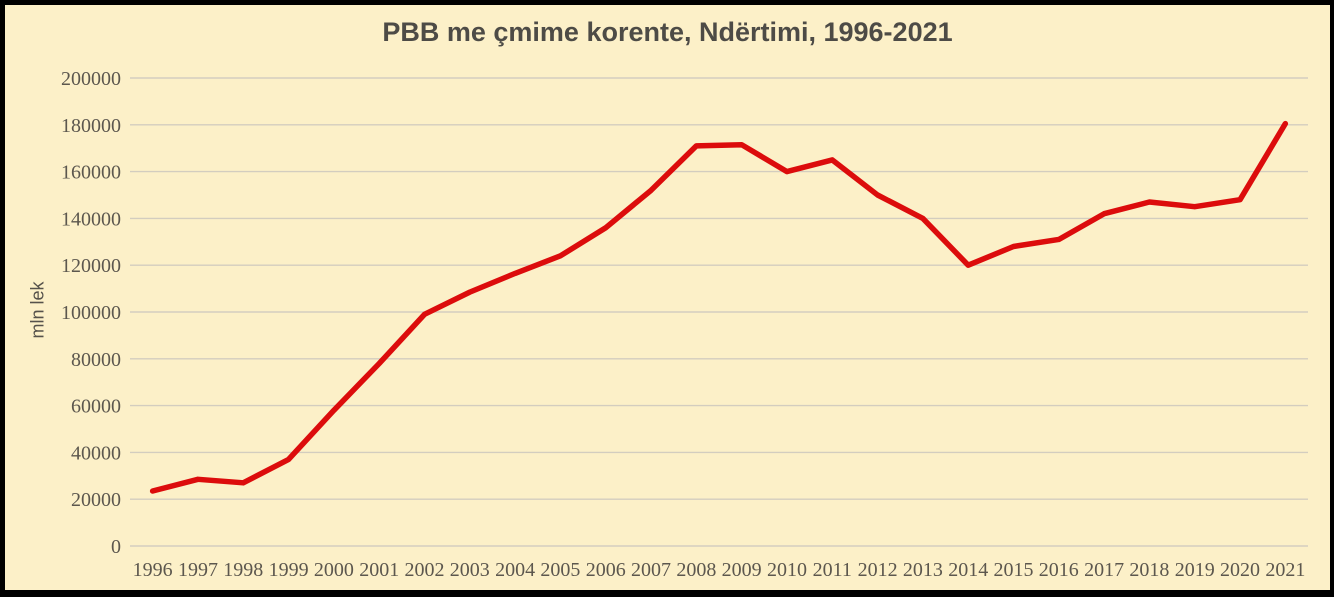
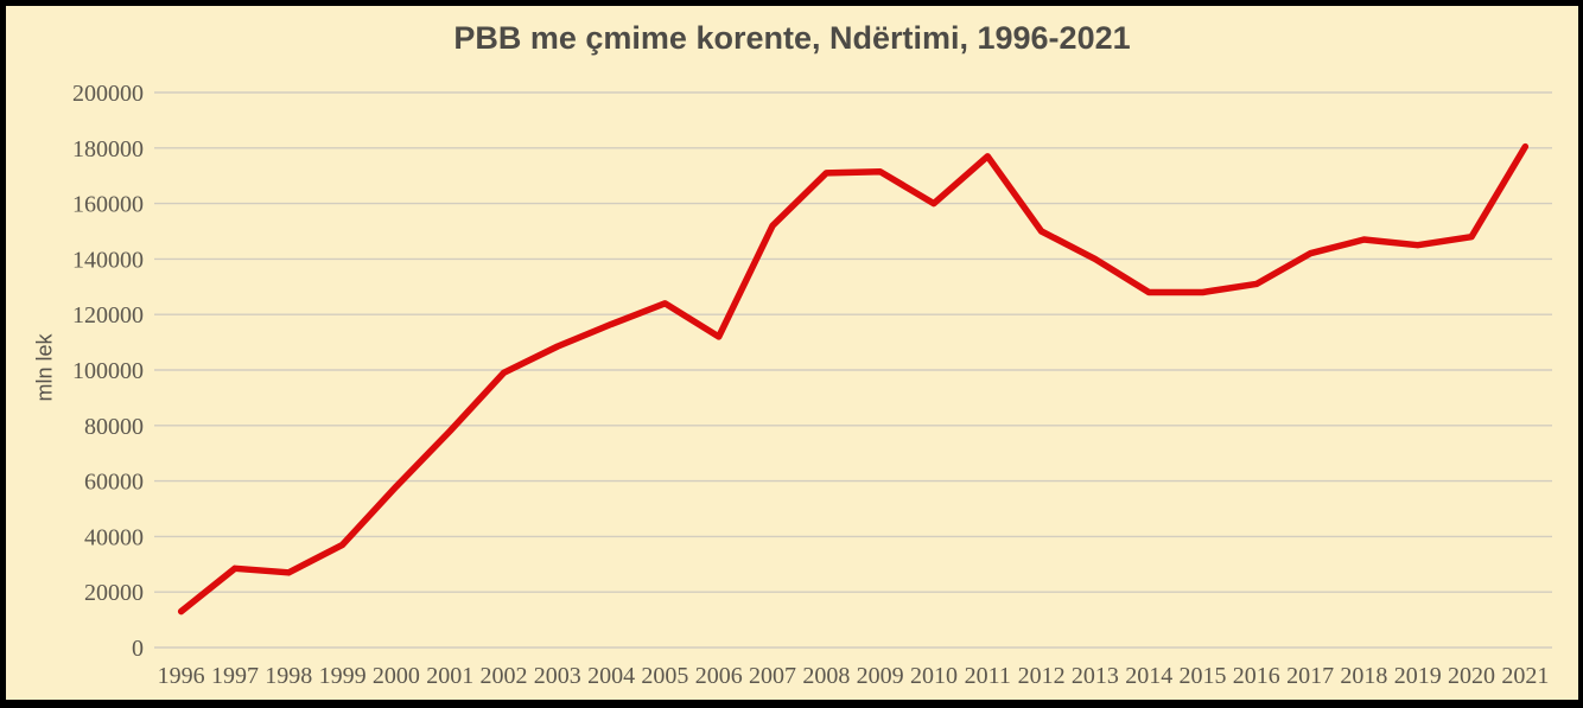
1996: 24000 -> 13000
2006: 136000 -> 112000
2011: 165000 -> 177000
2014: 120000 -> 128000
